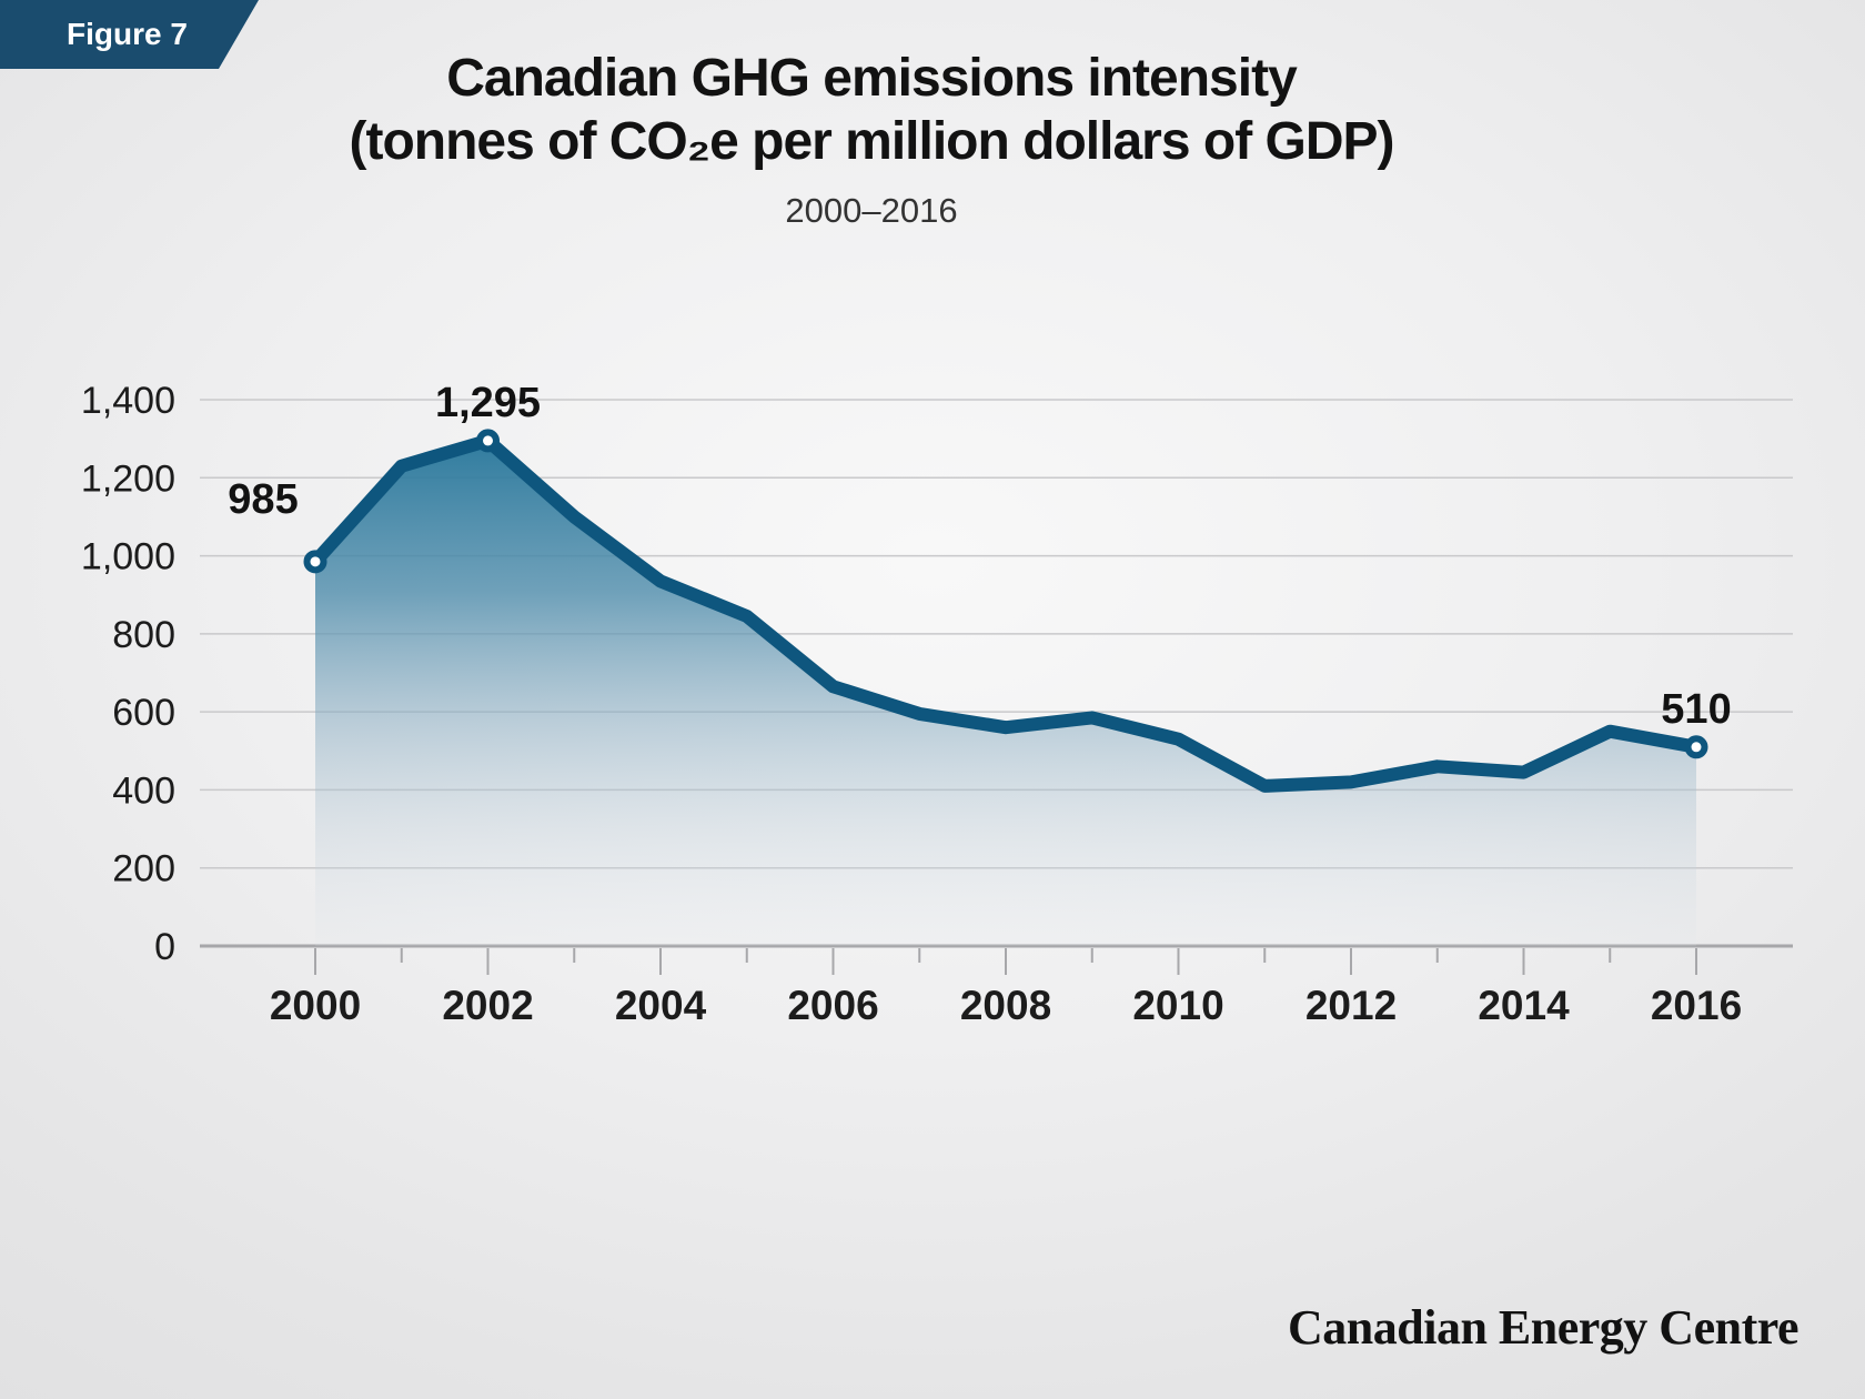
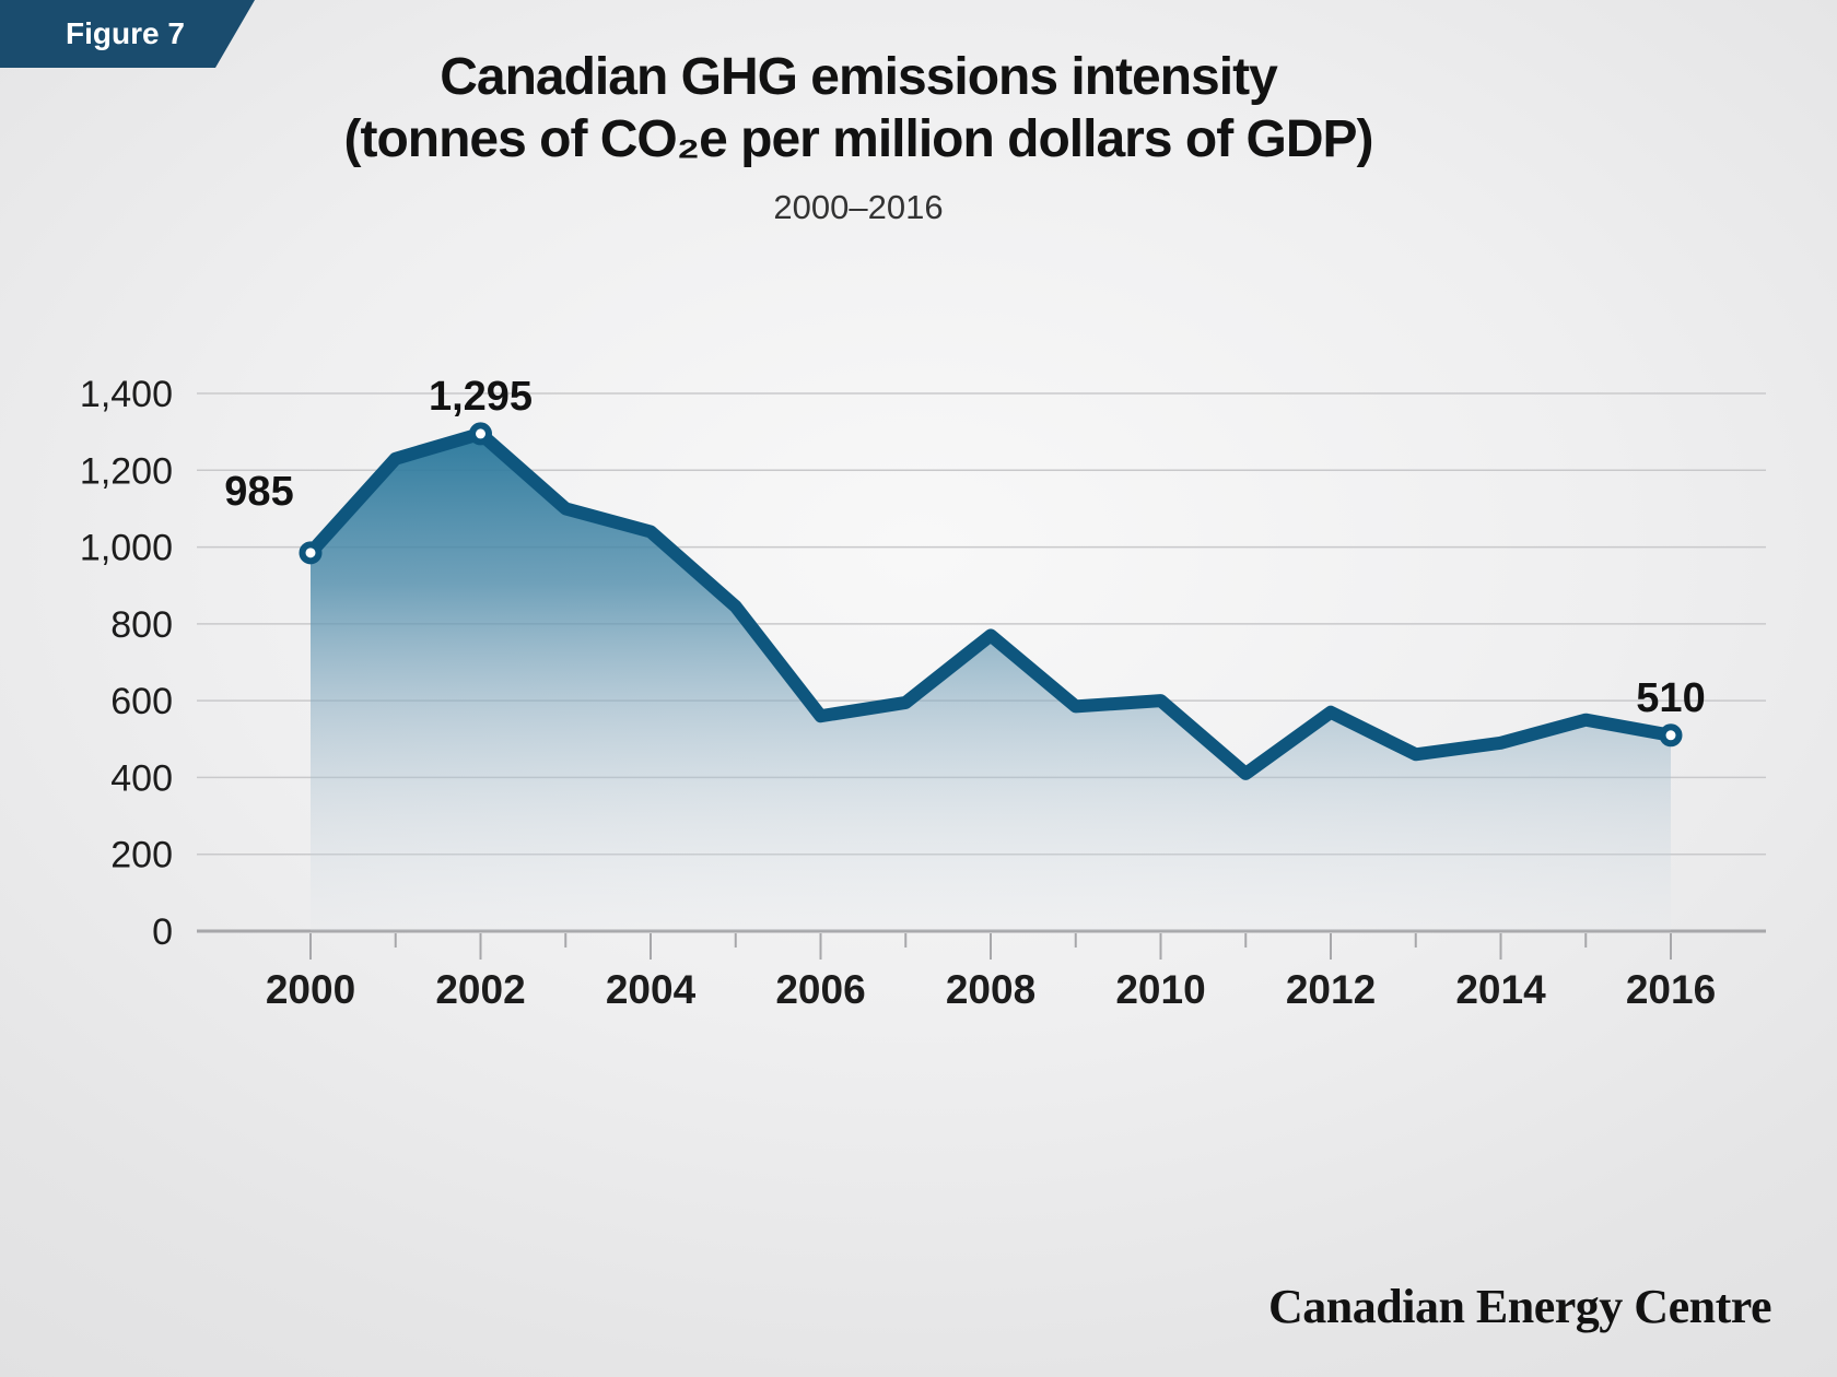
2004: 940 -> 1040
2006: 660 -> 560
2008: 560 -> 770
2010: 530 -> 600
2012: 420 -> 570
2014: 440 -> 490
